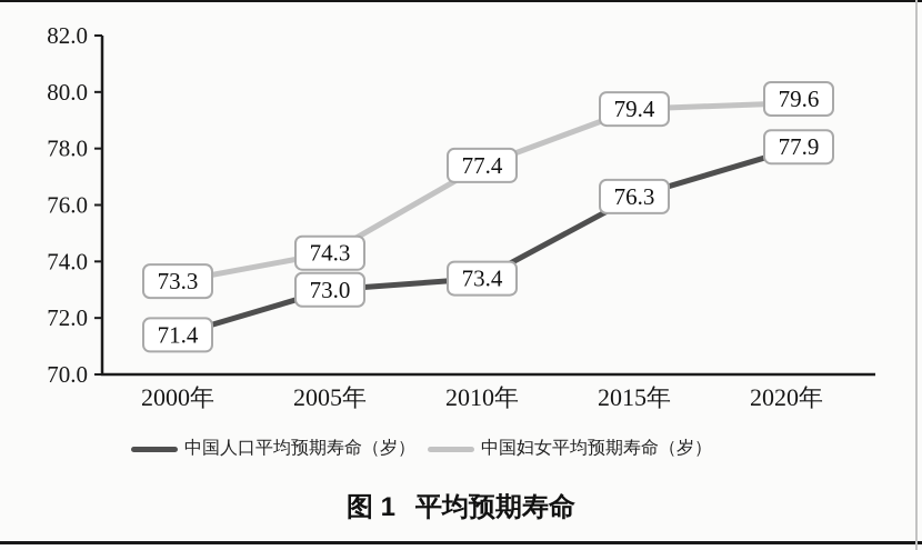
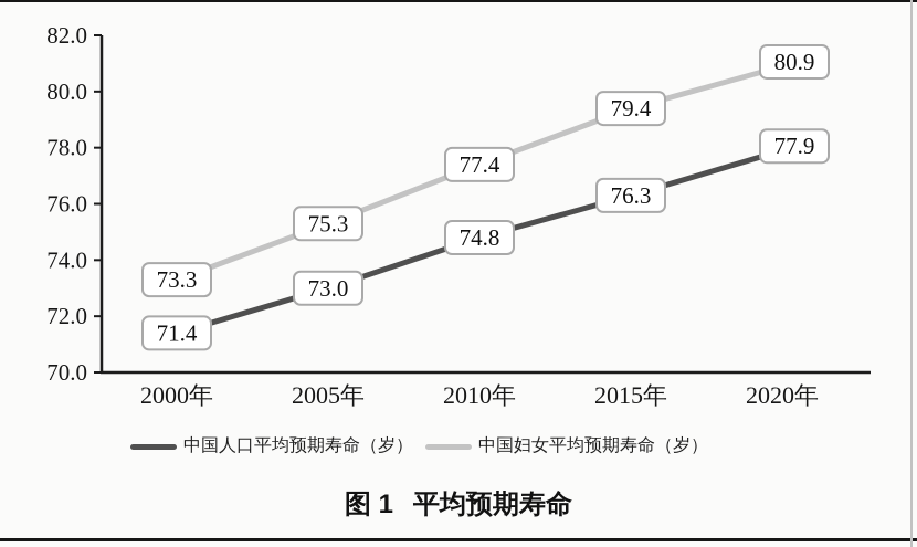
中国妇女平均预期寿命（岁）/2005年: 74.3 -> 75.3
中国人口平均预期寿命（岁）/2010年: 73.4 -> 74.8
中国妇女平均预期寿命（岁）/2020年: 79.6 -> 80.9
